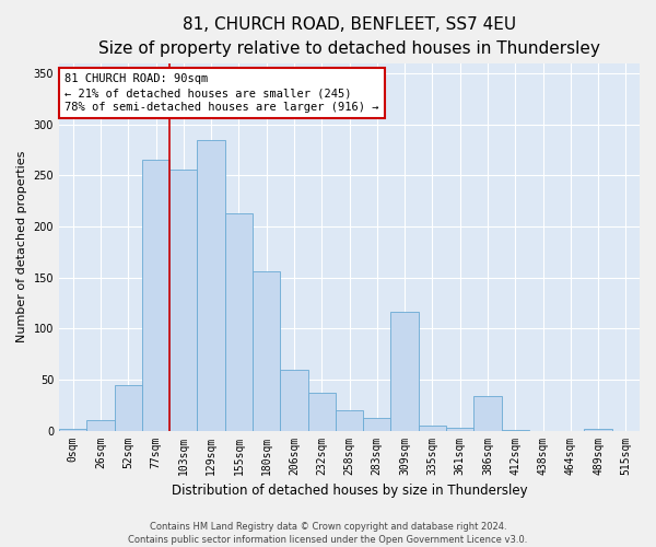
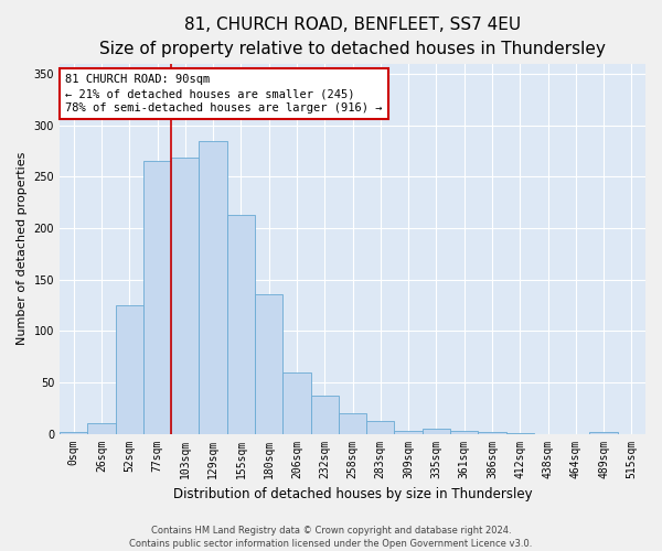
52sqm: 44 -> 125
103sqm: 256 -> 268
180sqm: 156 -> 136
309sqm: 116 -> 3
386sqm: 34 -> 2
